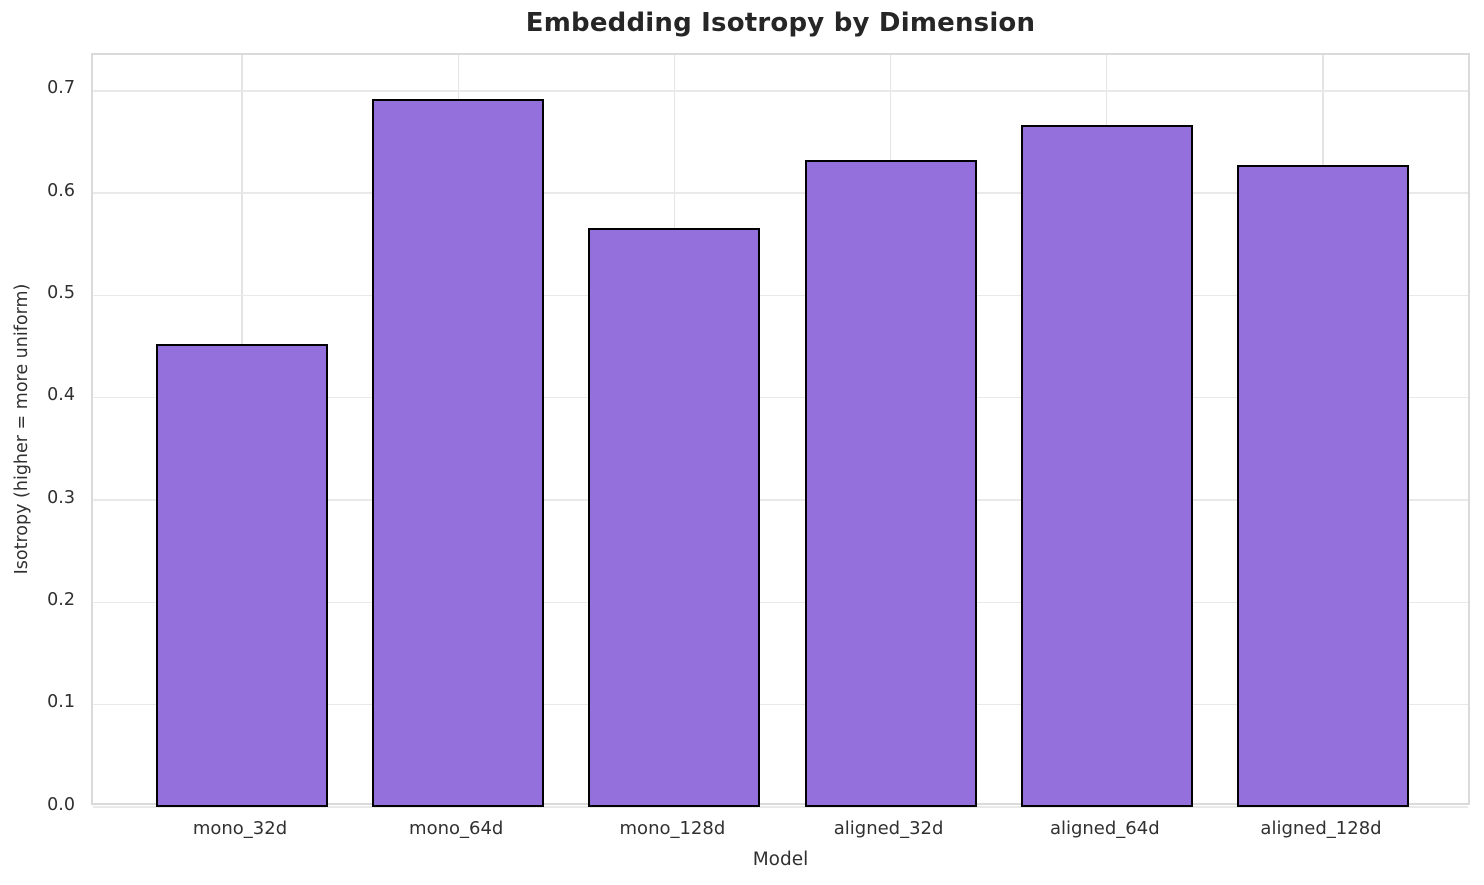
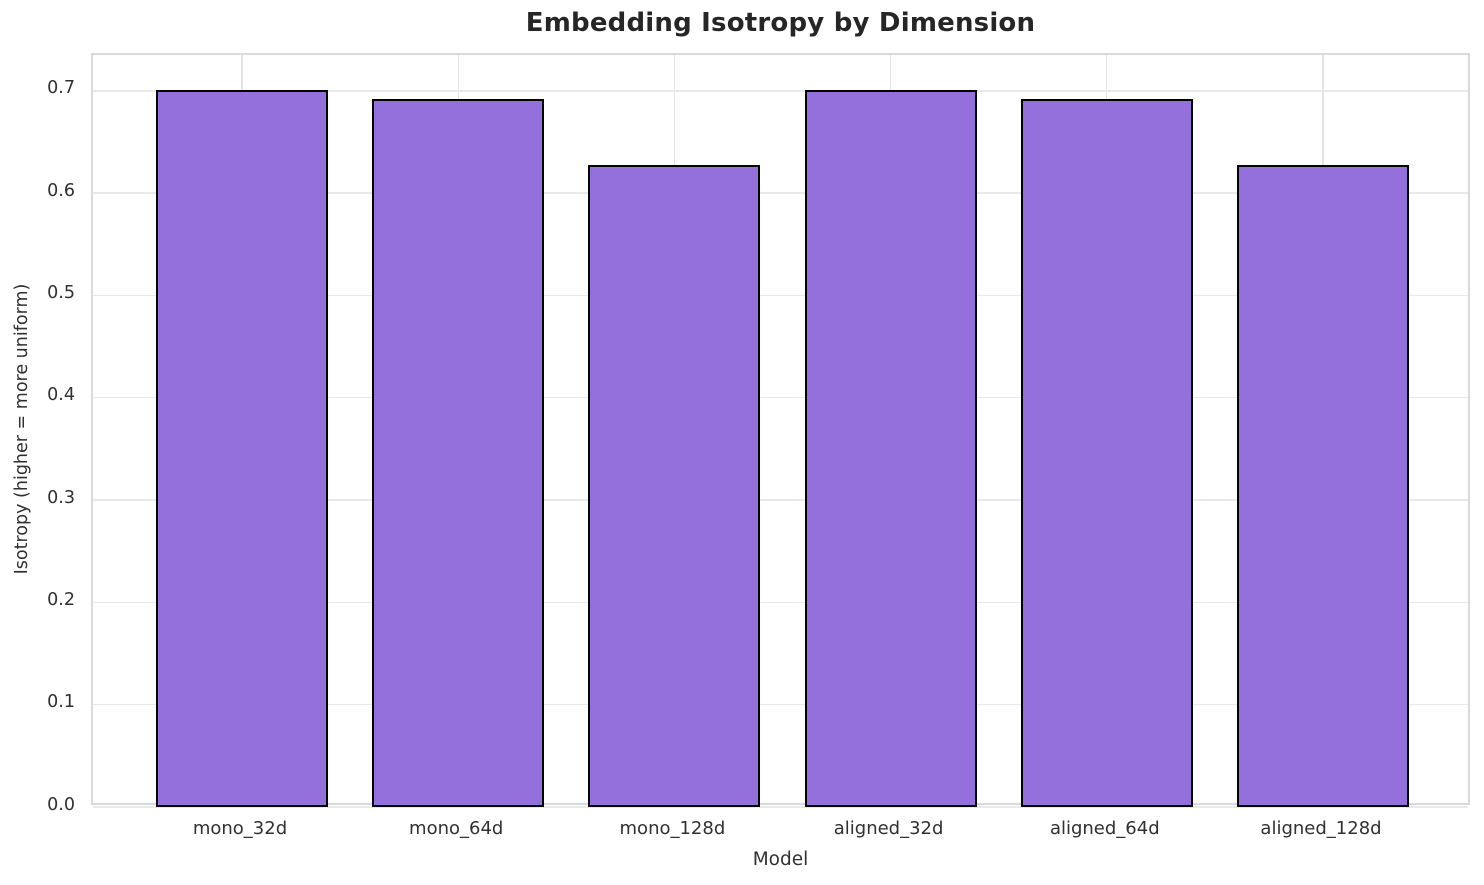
mono_32d: 0.453 -> 0.701
mono_128d: 0.566 -> 0.627
aligned_32d: 0.632 -> 0.701
aligned_64d: 0.667 -> 0.692
